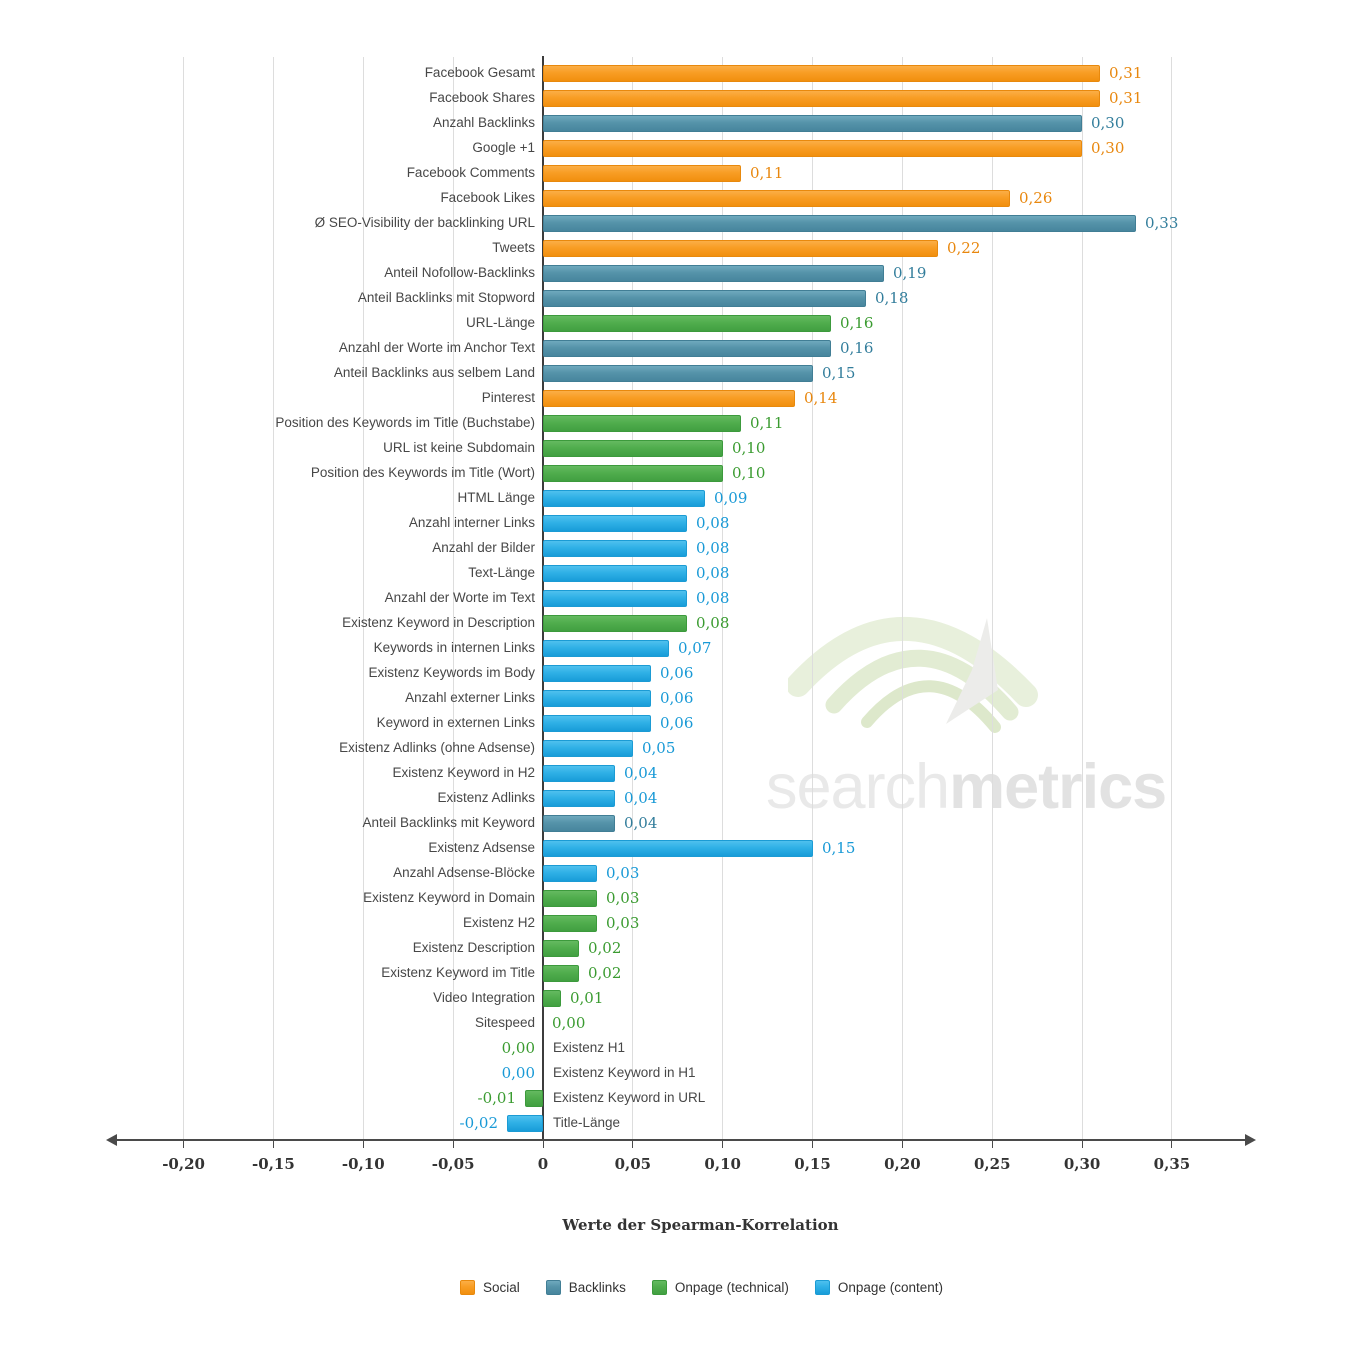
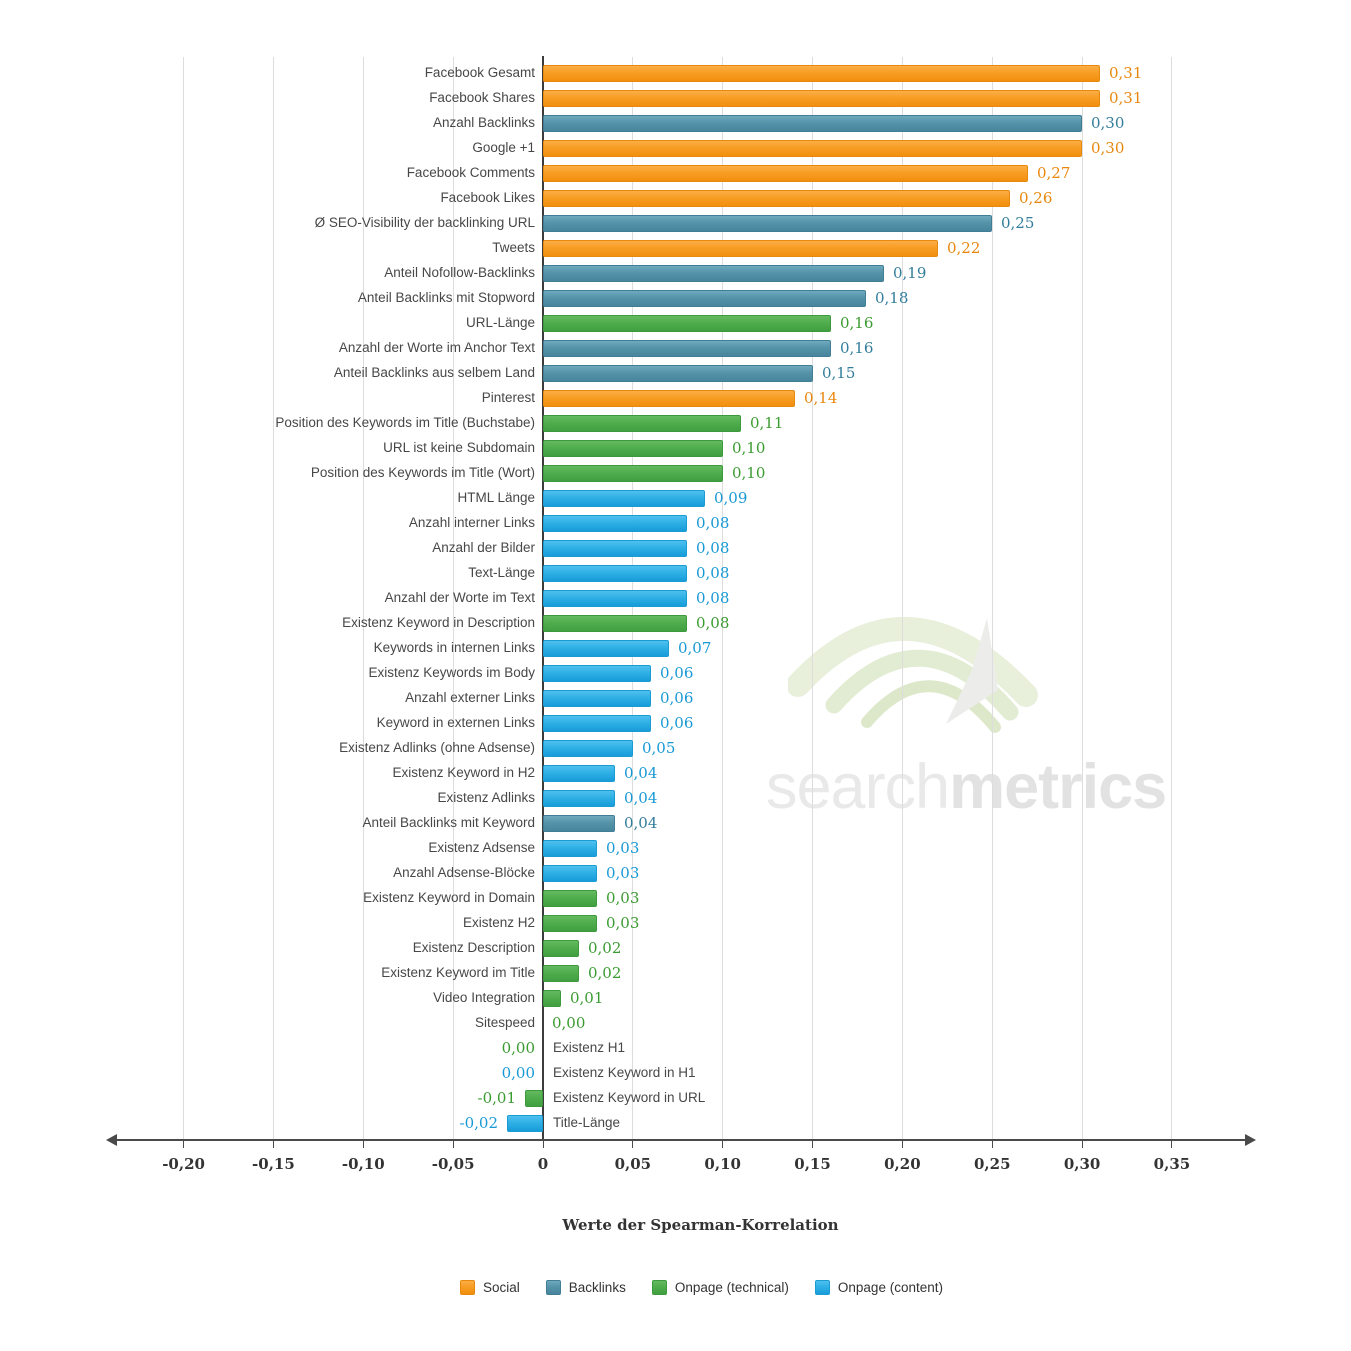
Facebook Comments: 0,11 -> 0,27
Ø SEO-Visibility der backlinking URL: 0,33 -> 0,25
Existenz Adsense: 0,15 -> 0,03
